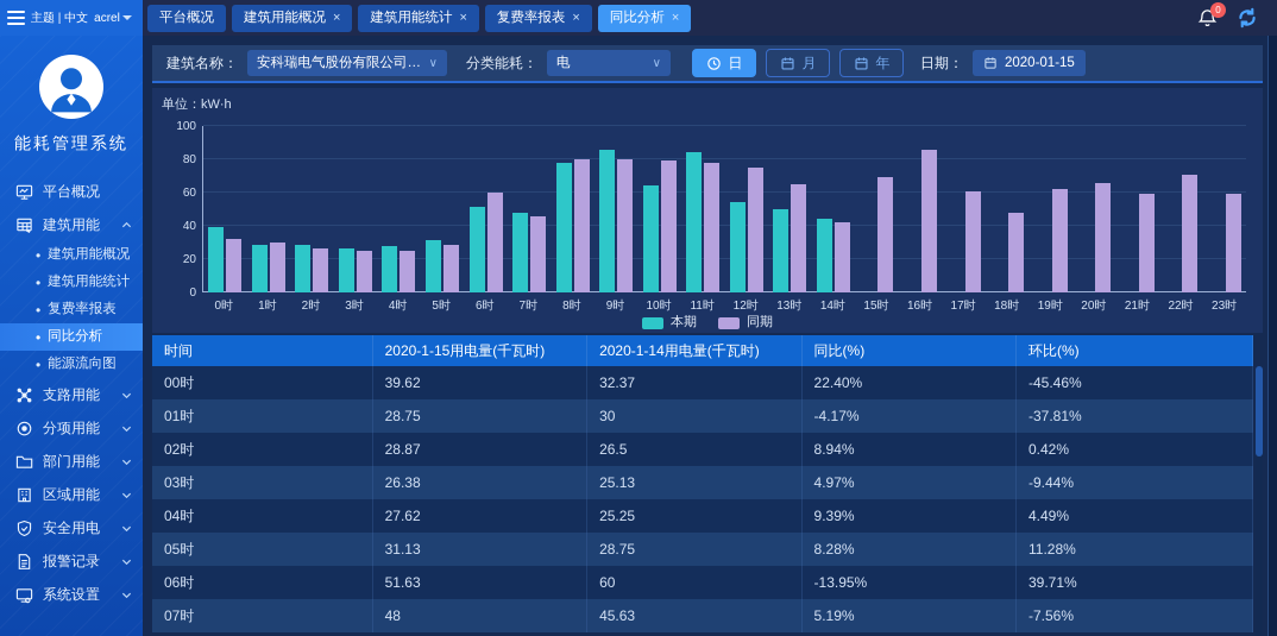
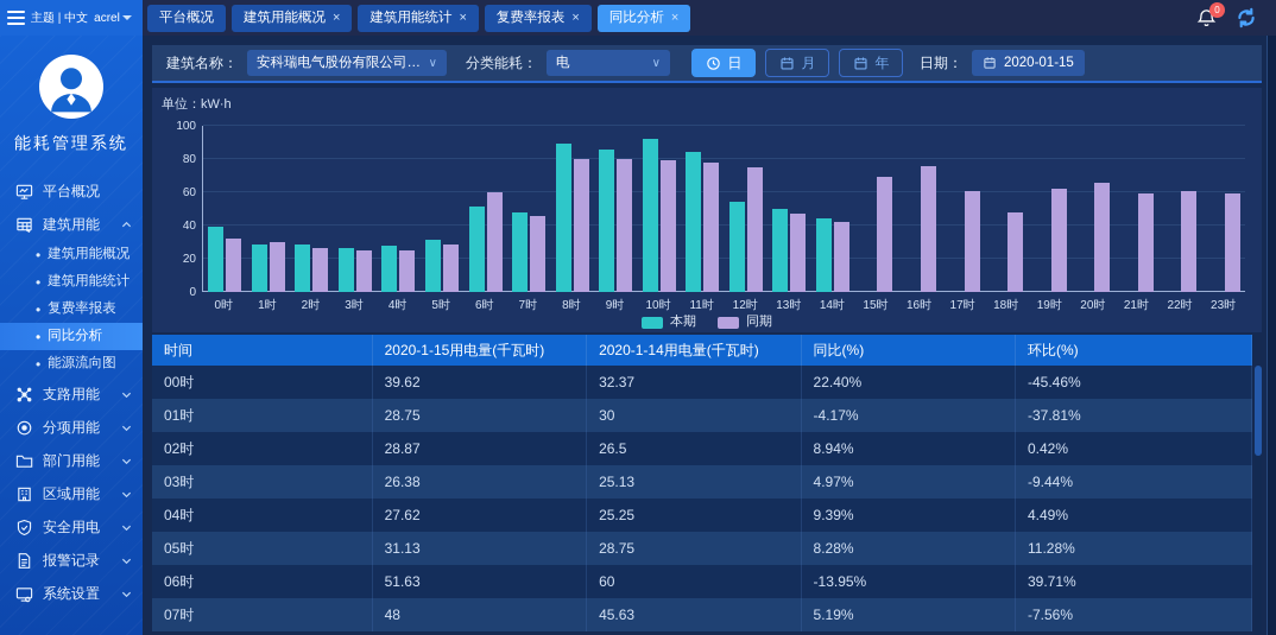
本期/8时: 78 -> 89
本期/10时: 64 -> 92
同期/13时: 65 -> 47
同期/16时: 86 -> 76
同期/22时: 71 -> 61
